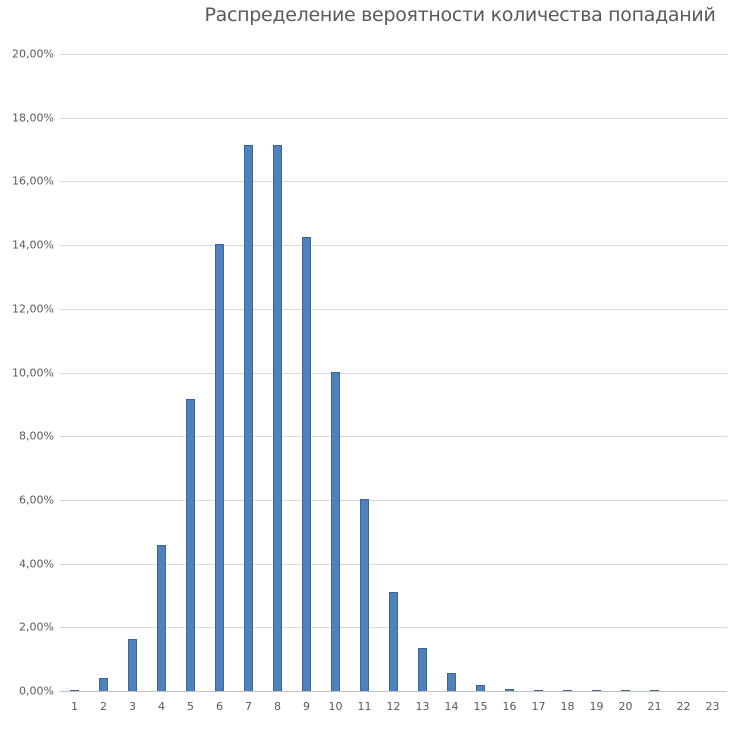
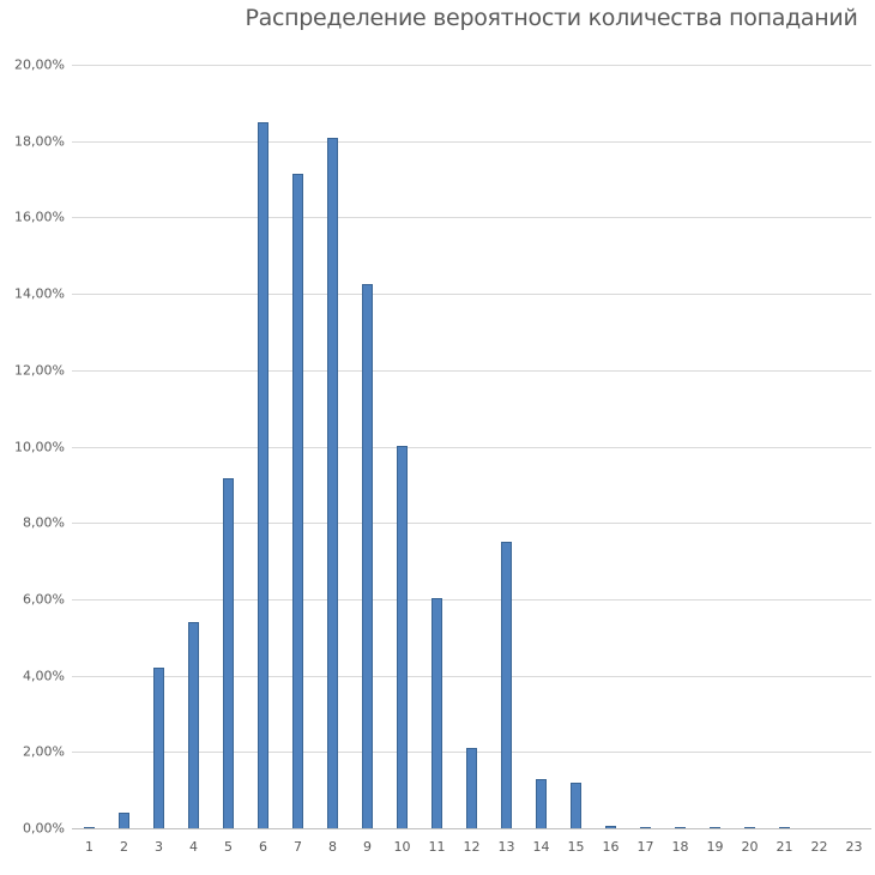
3: 1,6% -> 4,2%
4: 4,6% -> 5,4%
6: 14,0% -> 18,5%
8: 17,1% -> 18,1%
12: 3,1% -> 2,1%
13: 1,4% -> 7,5%
14: 0,6% -> 1,3%
15: 0,2% -> 1,2%
